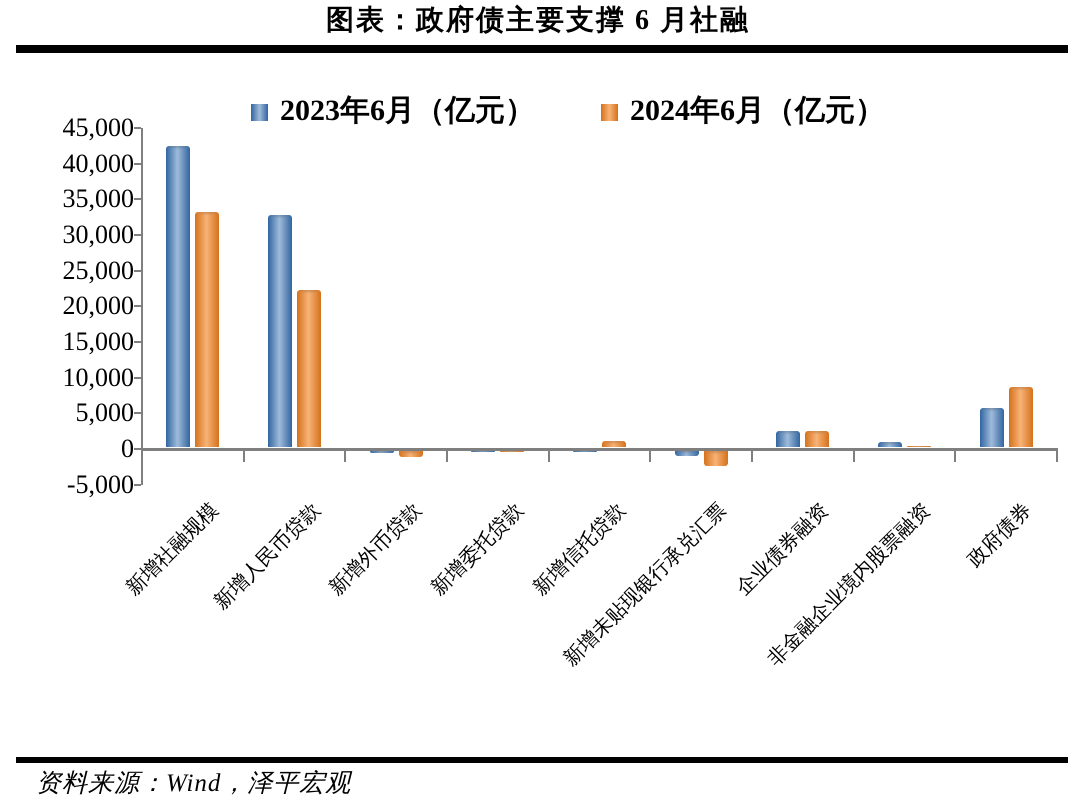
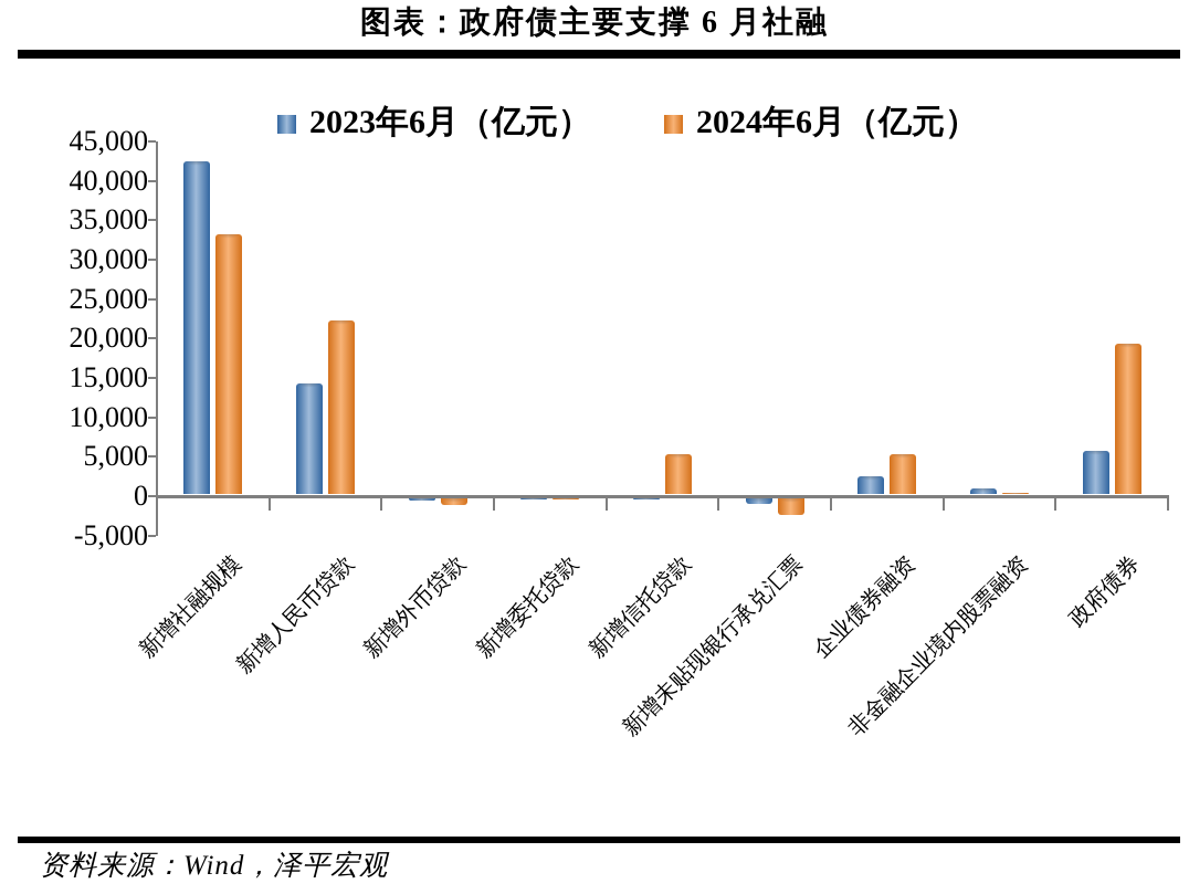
2023年6月（亿元）/新增人民币贷款: 32000 -> 14000
2024年6月（亿元）/新增信托贷款: 1000 -> 5000
2024年6月（亿元）/企业债券融资: 2000 -> 5000
2024年6月（亿元）/政府债券: 8000 -> 19000
